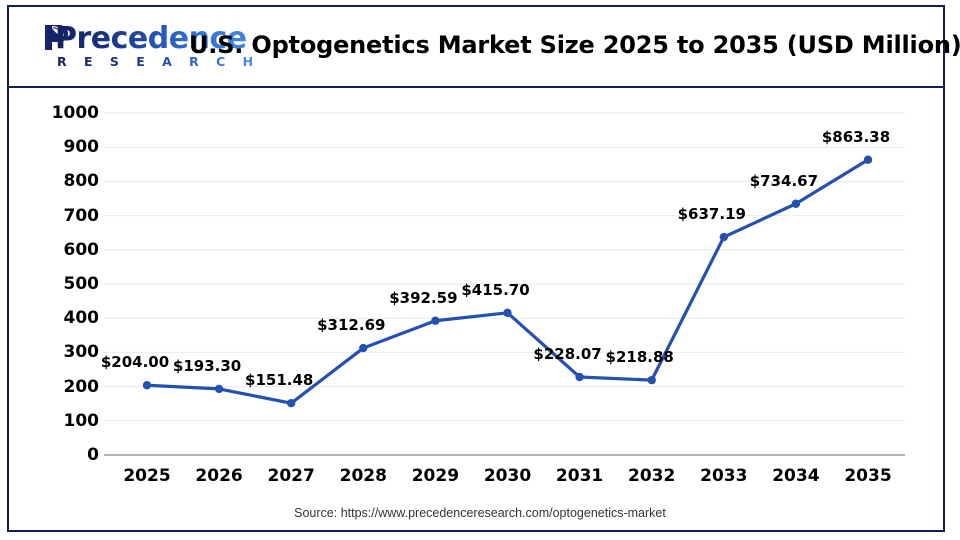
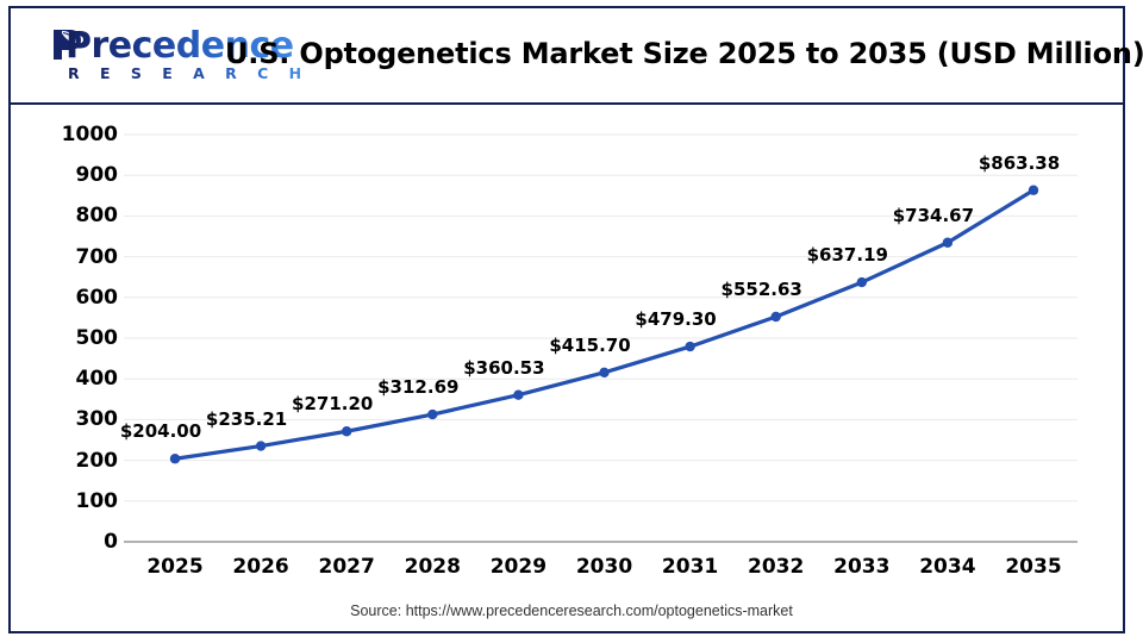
2026: $193.30 -> $235.21
2027: $151.48 -> $271.20
2029: $392.59 -> $360.53
2031: $228.07 -> $479.30
2032: $218.88 -> $552.63
